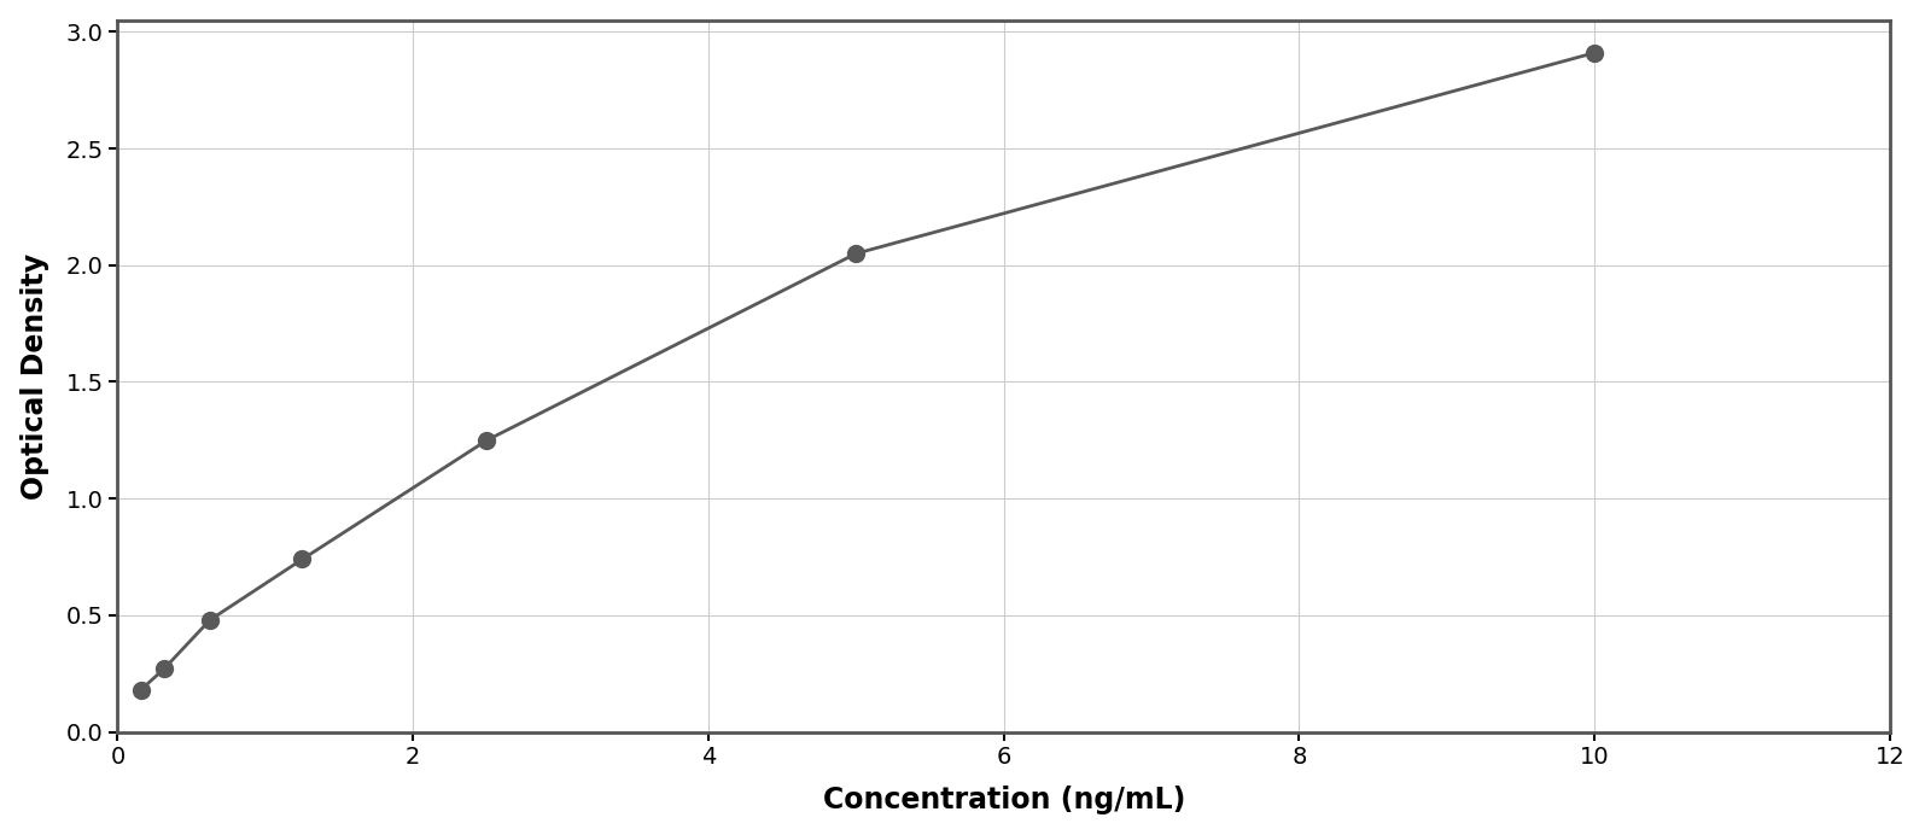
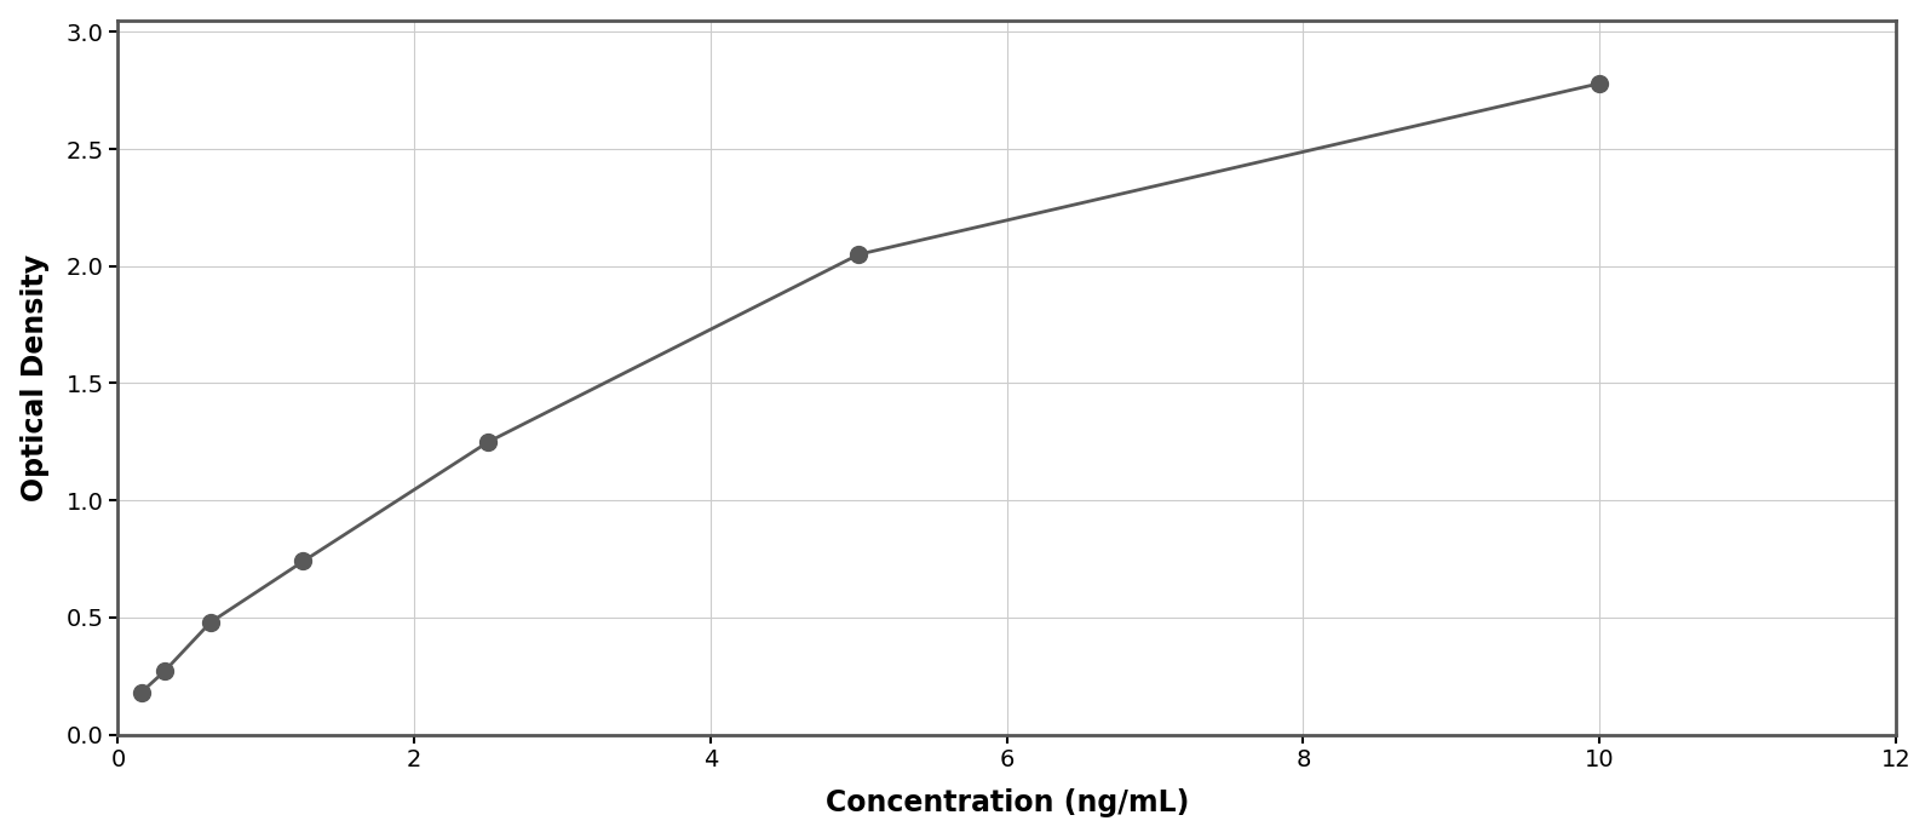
10: 2.91 -> 2.78
